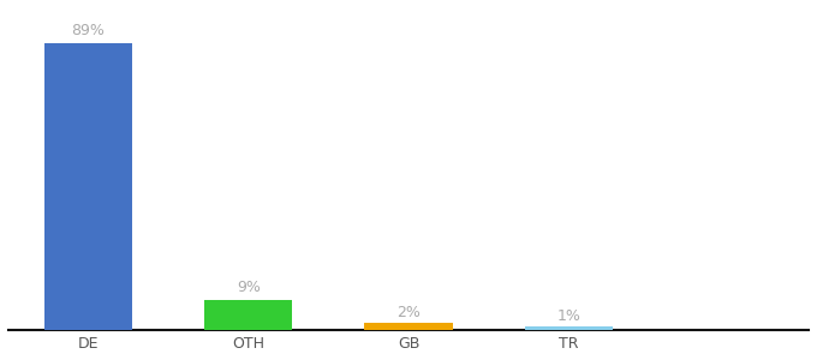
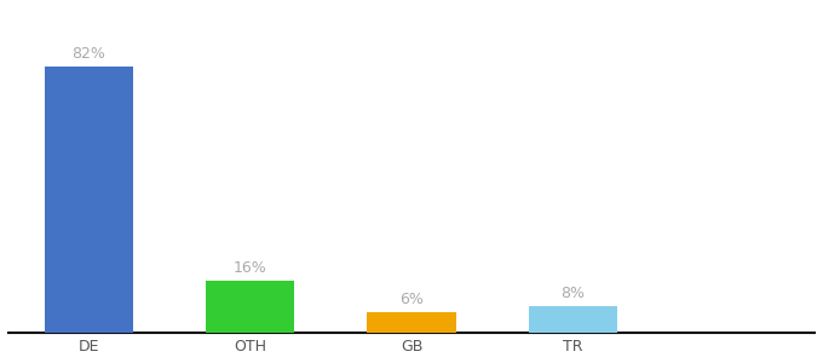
DE: 89% -> 82%
OTH: 9% -> 16%
GB: 2% -> 6%
TR: 1% -> 8%
